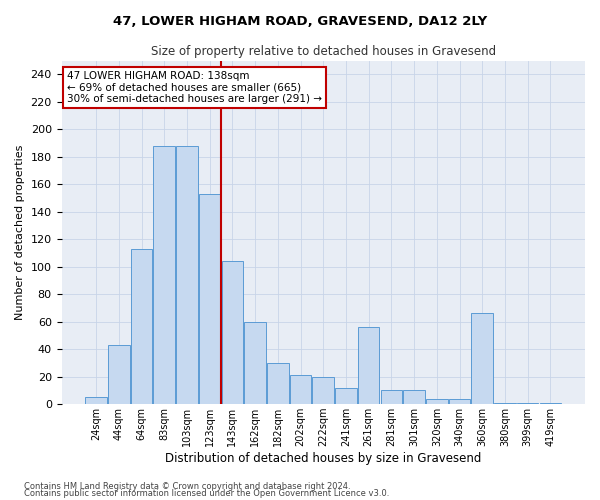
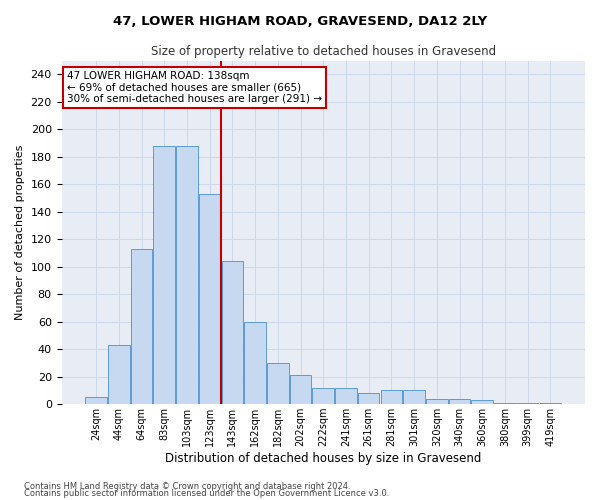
222sqm: 20 -> 12
261sqm: 56 -> 8
360sqm: 66 -> 3
